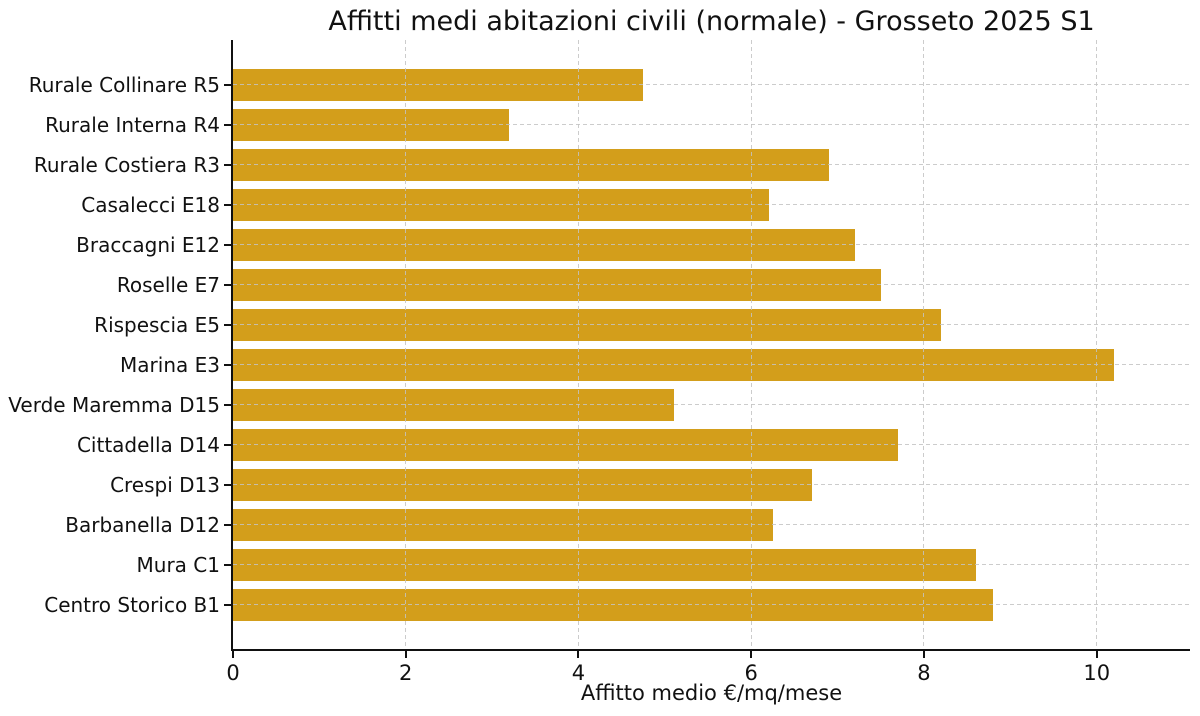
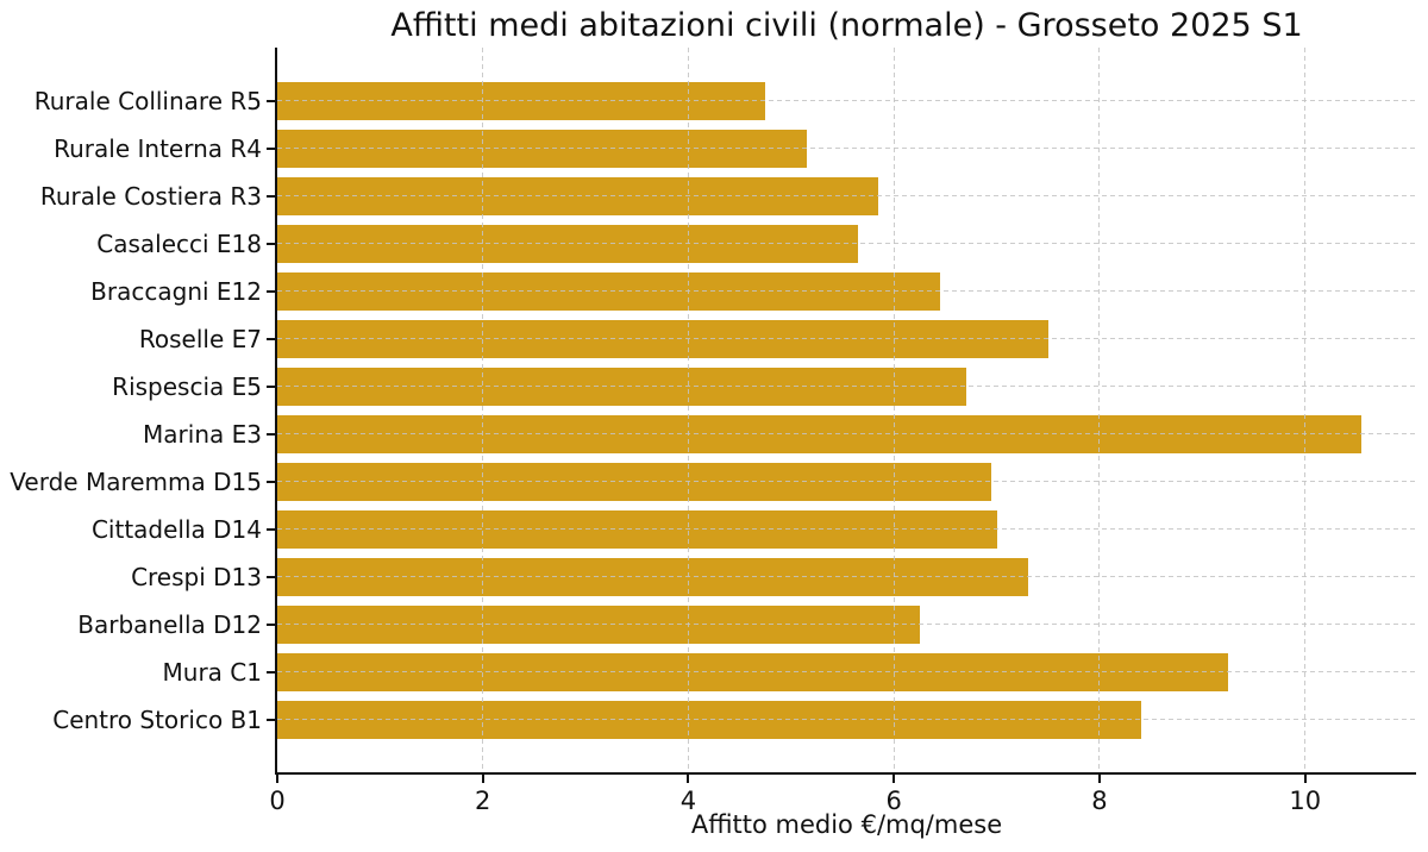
Rurale Interna R4: 3.2 -> 5.2
Rurale Costiera R3: 6.9 -> 5.8
Casalecci E18: 6.2 -> 5.7
Braccagni E12: 7.2 -> 6.5
Rispescia E5: 8.2 -> 6.7
Marina E3: 10.2 -> 10.6
Verde Maremma D15: 5.1 -> 7.0
Cittadella D14: 7.7 -> 7.0
Crespi D13: 6.7 -> 7.3
Mura C1: 8.6 -> 9.2
Centro Storico B1: 8.8 -> 8.4
